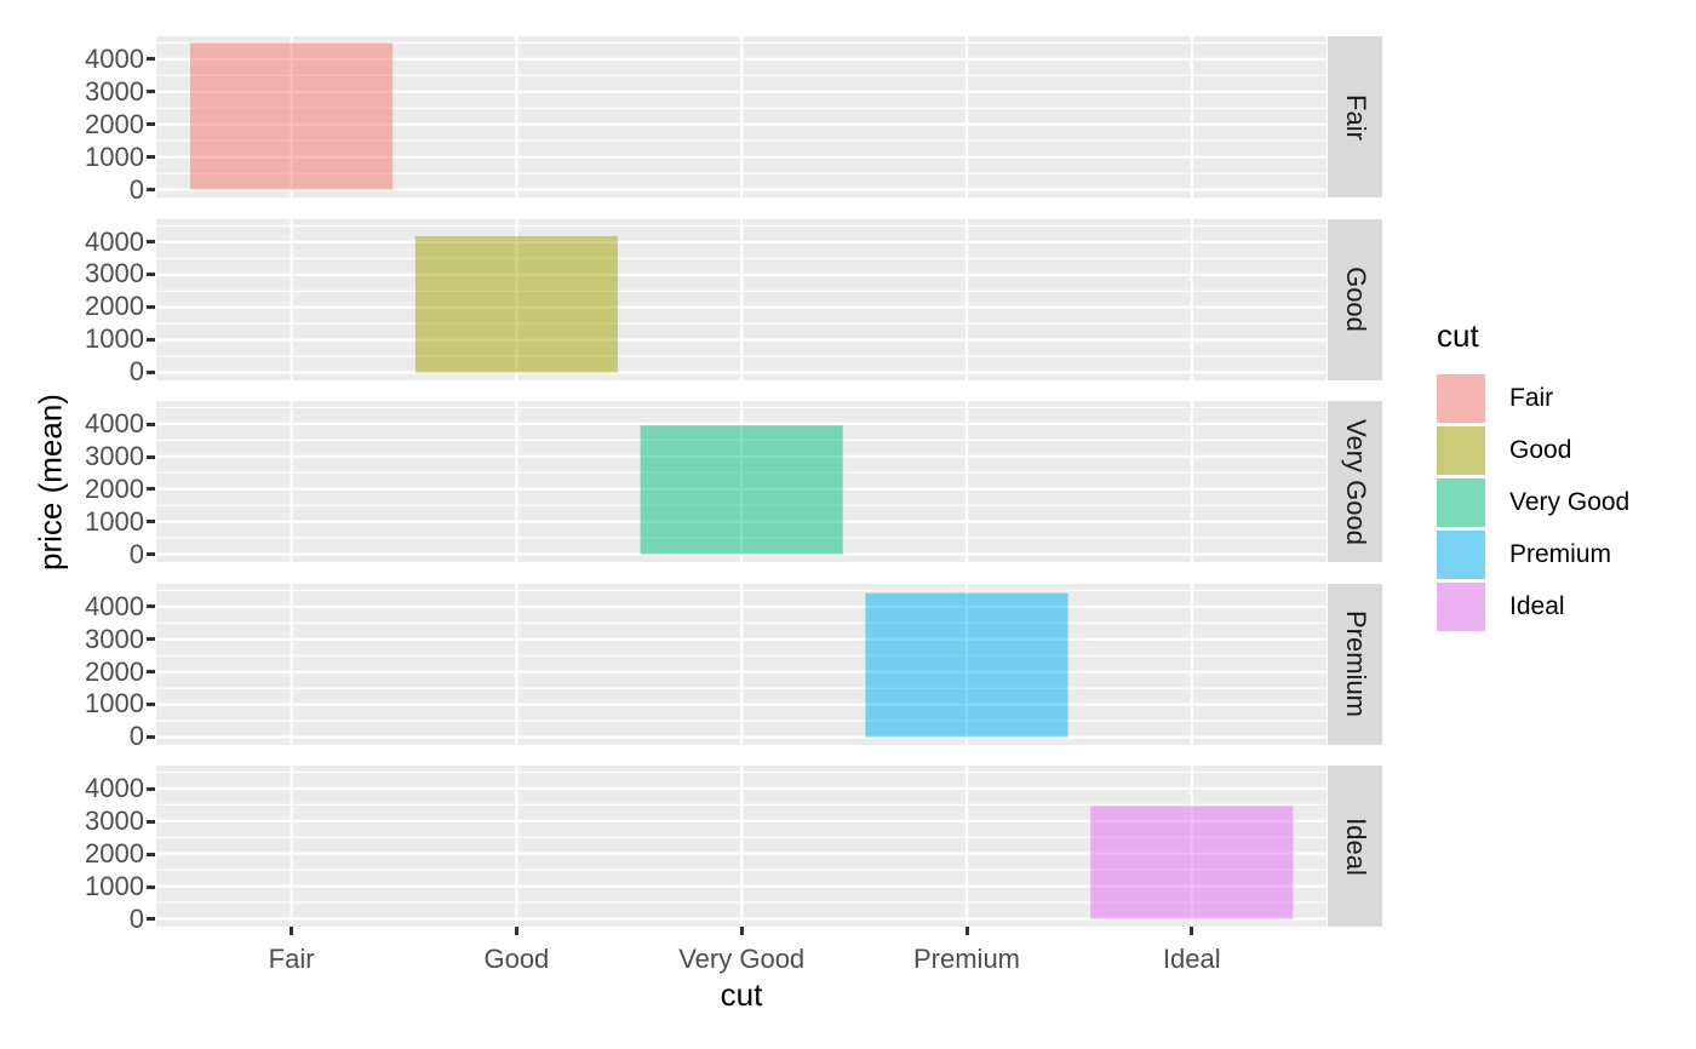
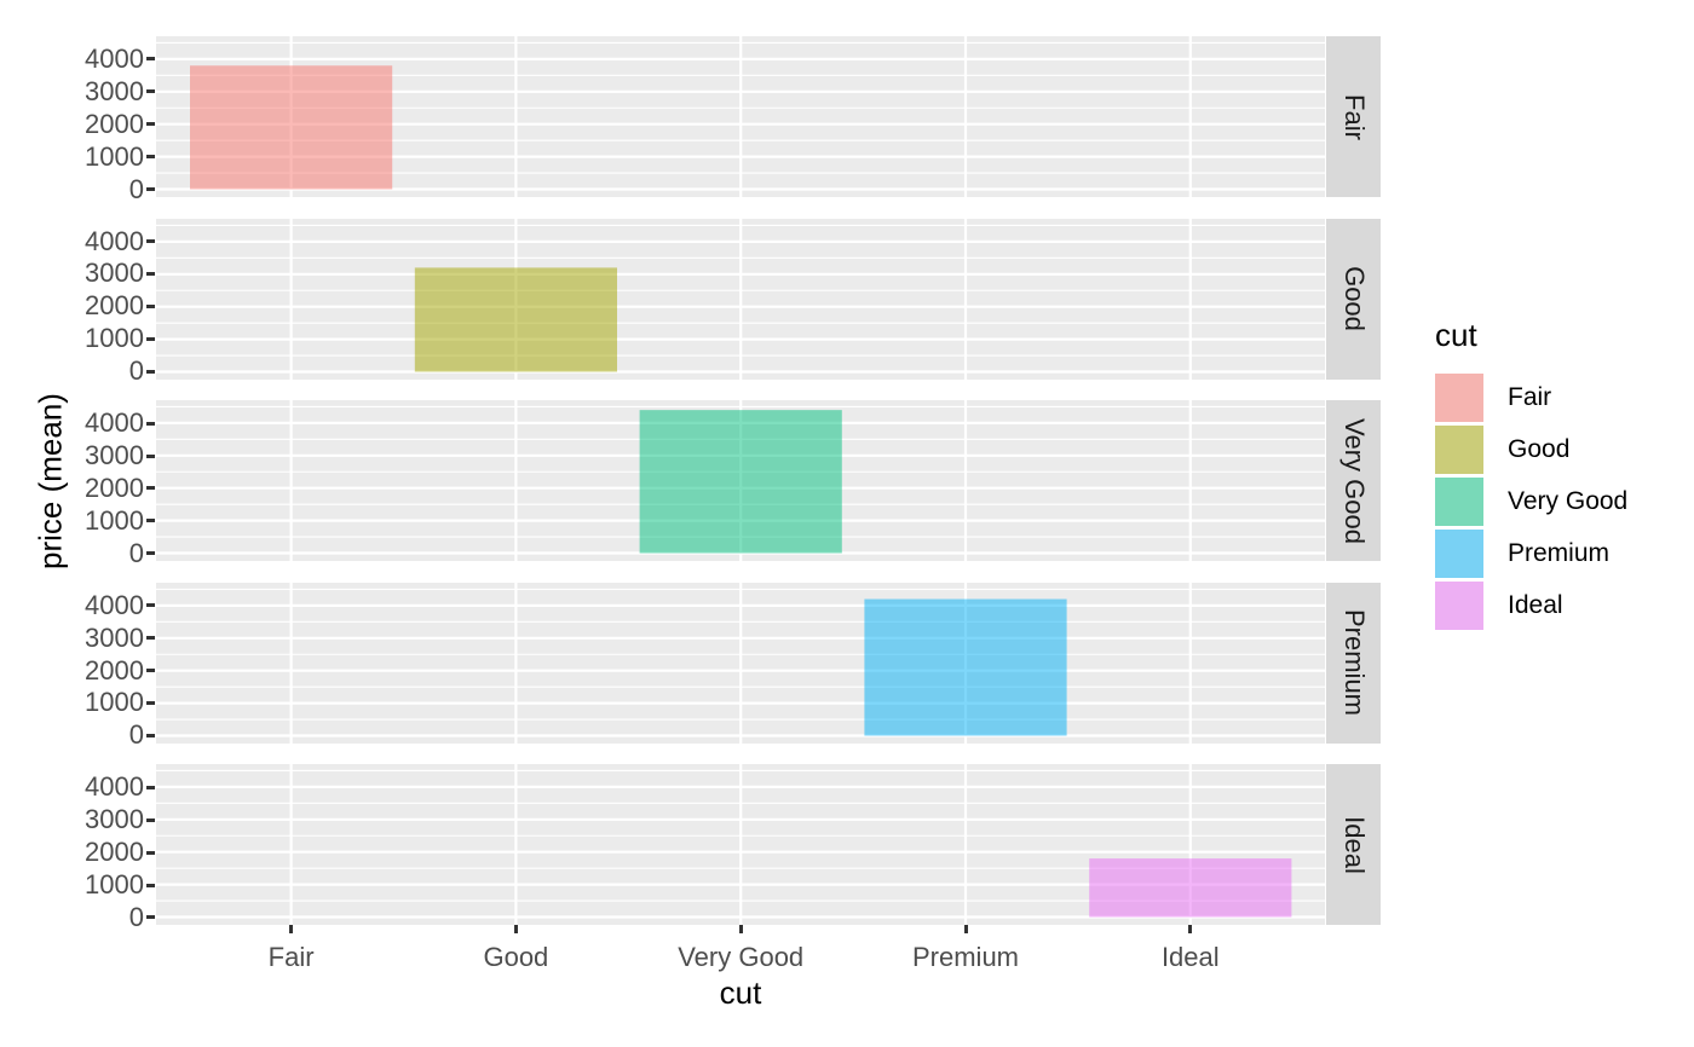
Fair: 4500 -> 3800
Good: 4200 -> 3200
Very Good: 4000 -> 4400
Premium: 4400 -> 4200
Ideal: 3500 -> 1800
